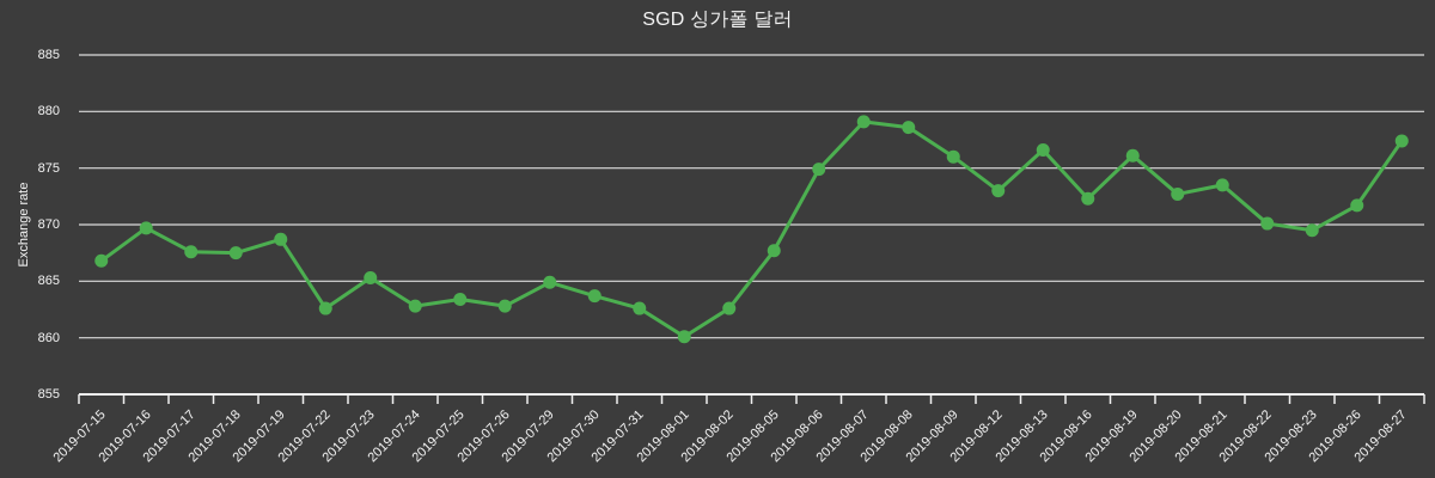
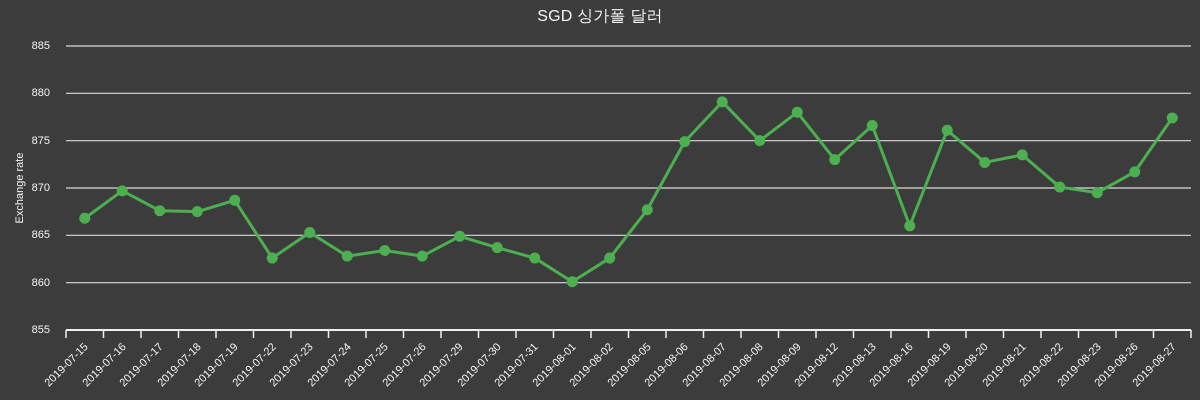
2019-08-08: 879 -> 875
2019-08-09: 876 -> 878
2019-08-16: 872 -> 866
